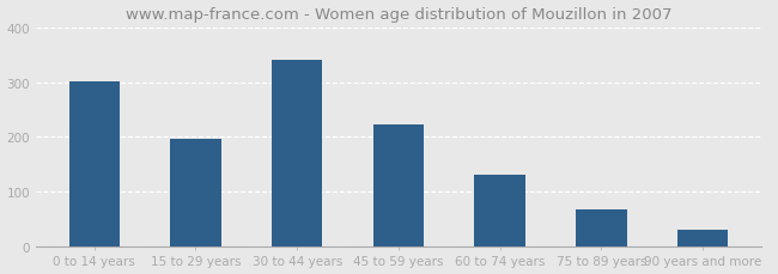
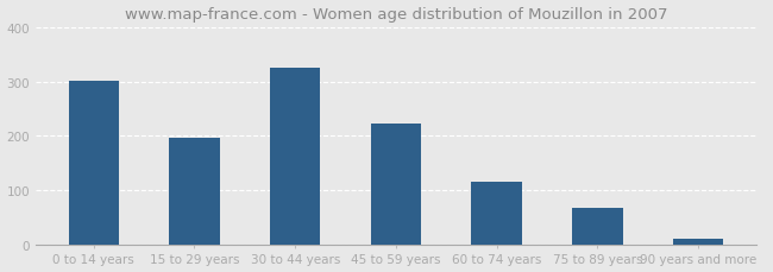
30 to 44 years: 340 -> 325
60 to 74 years: 130 -> 116
90 years and more: 30 -> 10
